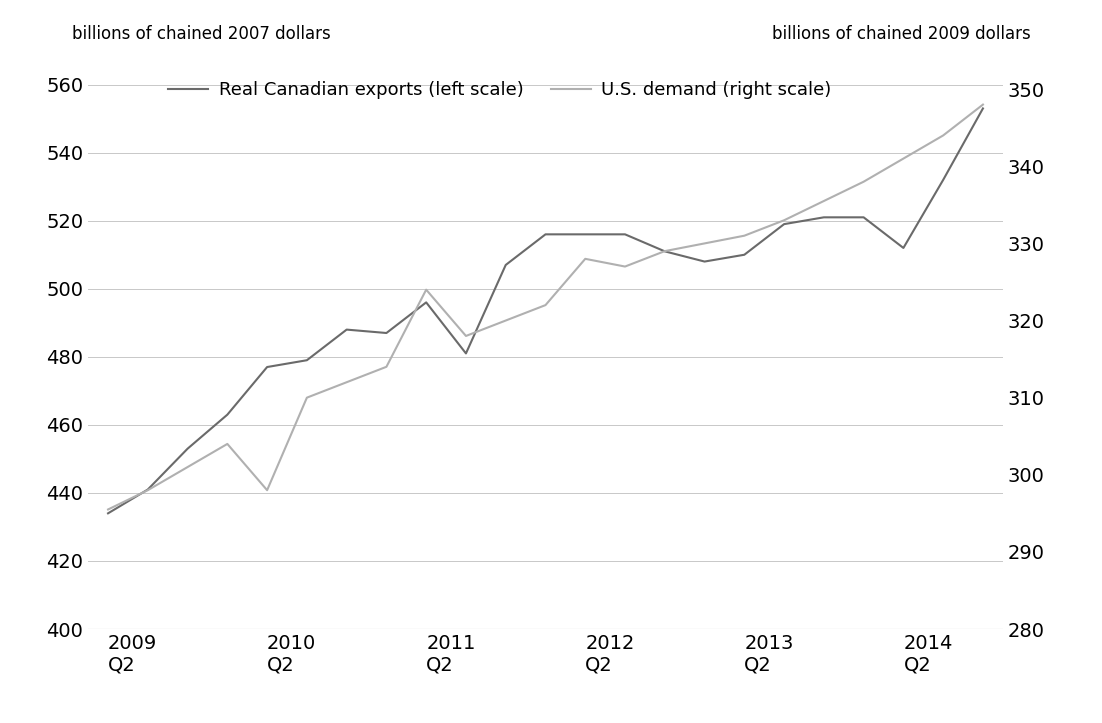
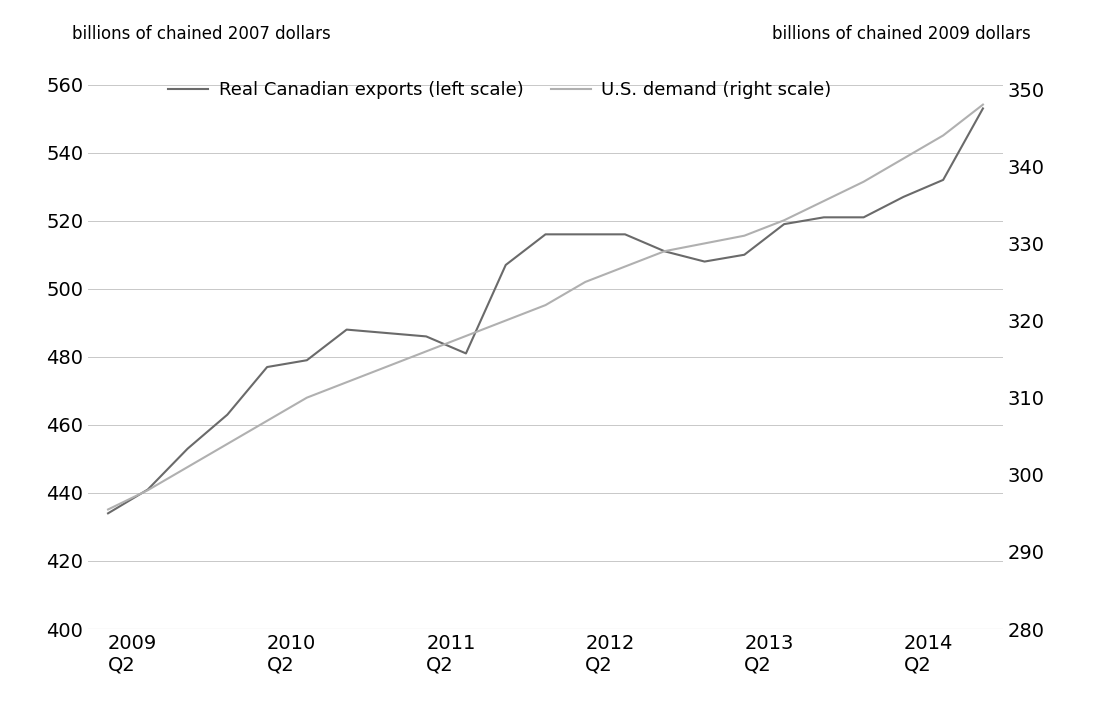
U.S. demand (right scale)/2010 Q2: 298.0 -> 307.0
Real Canadian exports (left scale)/2011 Q2: 496 -> 486
U.S. demand (right scale)/2011 Q2: 324.0 -> 316.0
U.S. demand (right scale)/2012 Q2: 328.0 -> 325.0
Real Canadian exports (left scale)/2014 Q2: 512 -> 527
